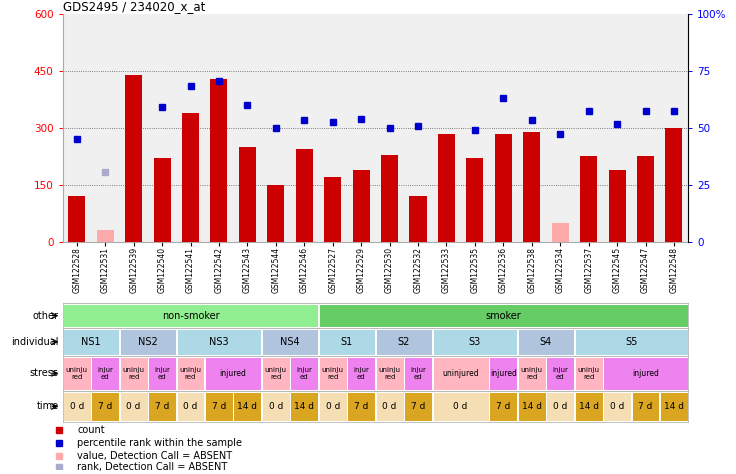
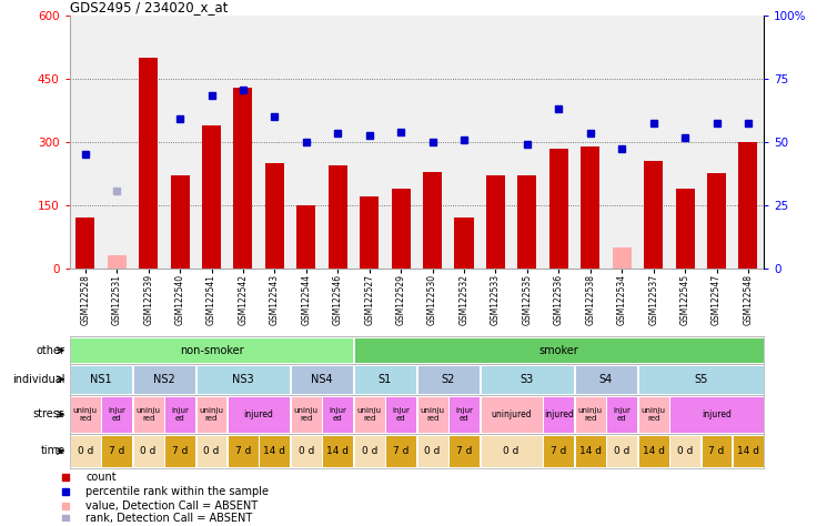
GSM122539: 440 -> 500
GSM122533: 285 -> 220
GSM122537: 225 -> 255
